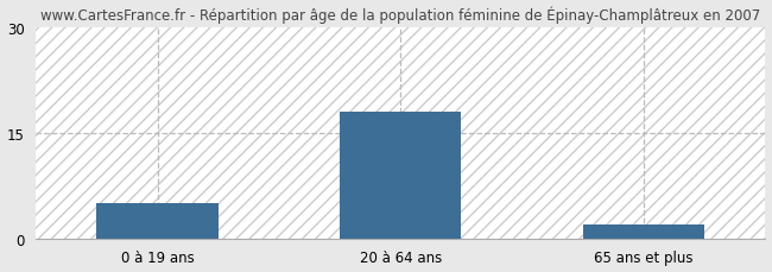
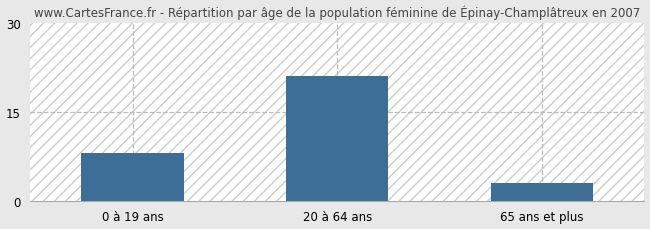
0 à 19 ans: 5 -> 8
20 à 64 ans: 18 -> 21
65 ans et plus: 2 -> 3
